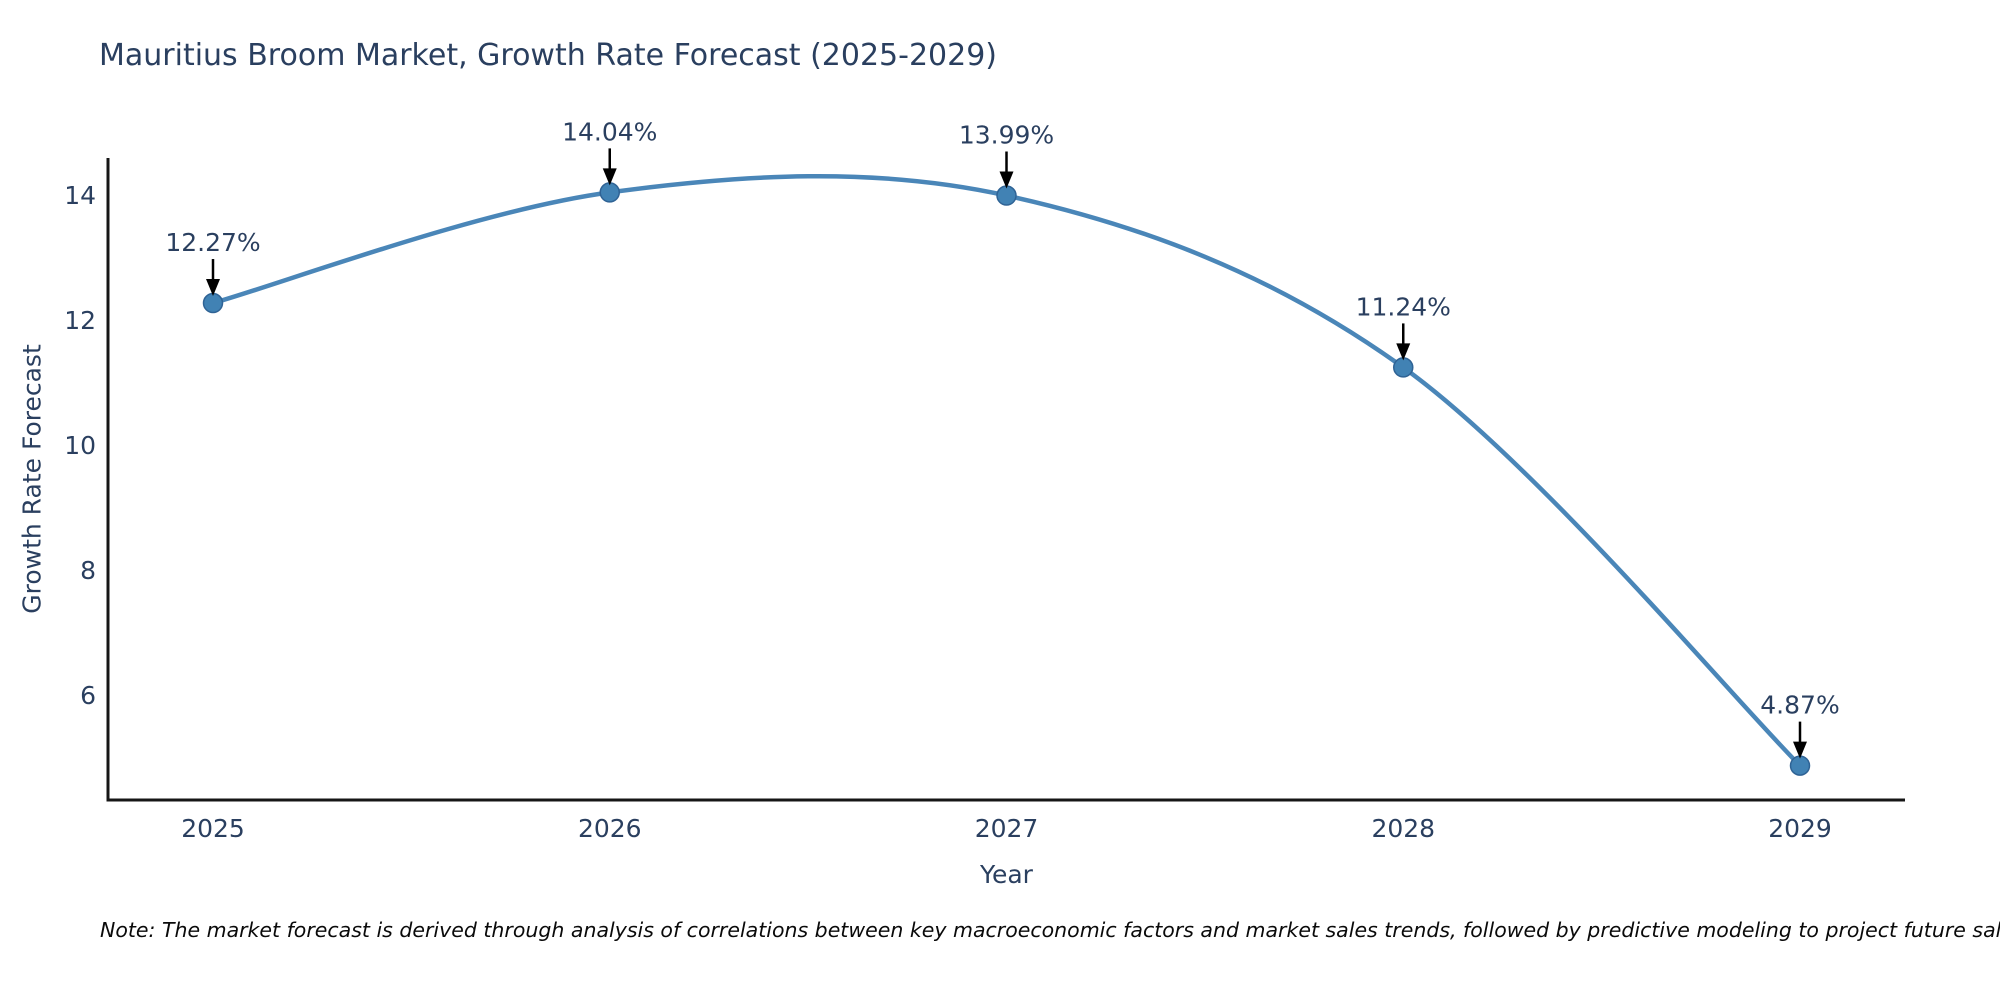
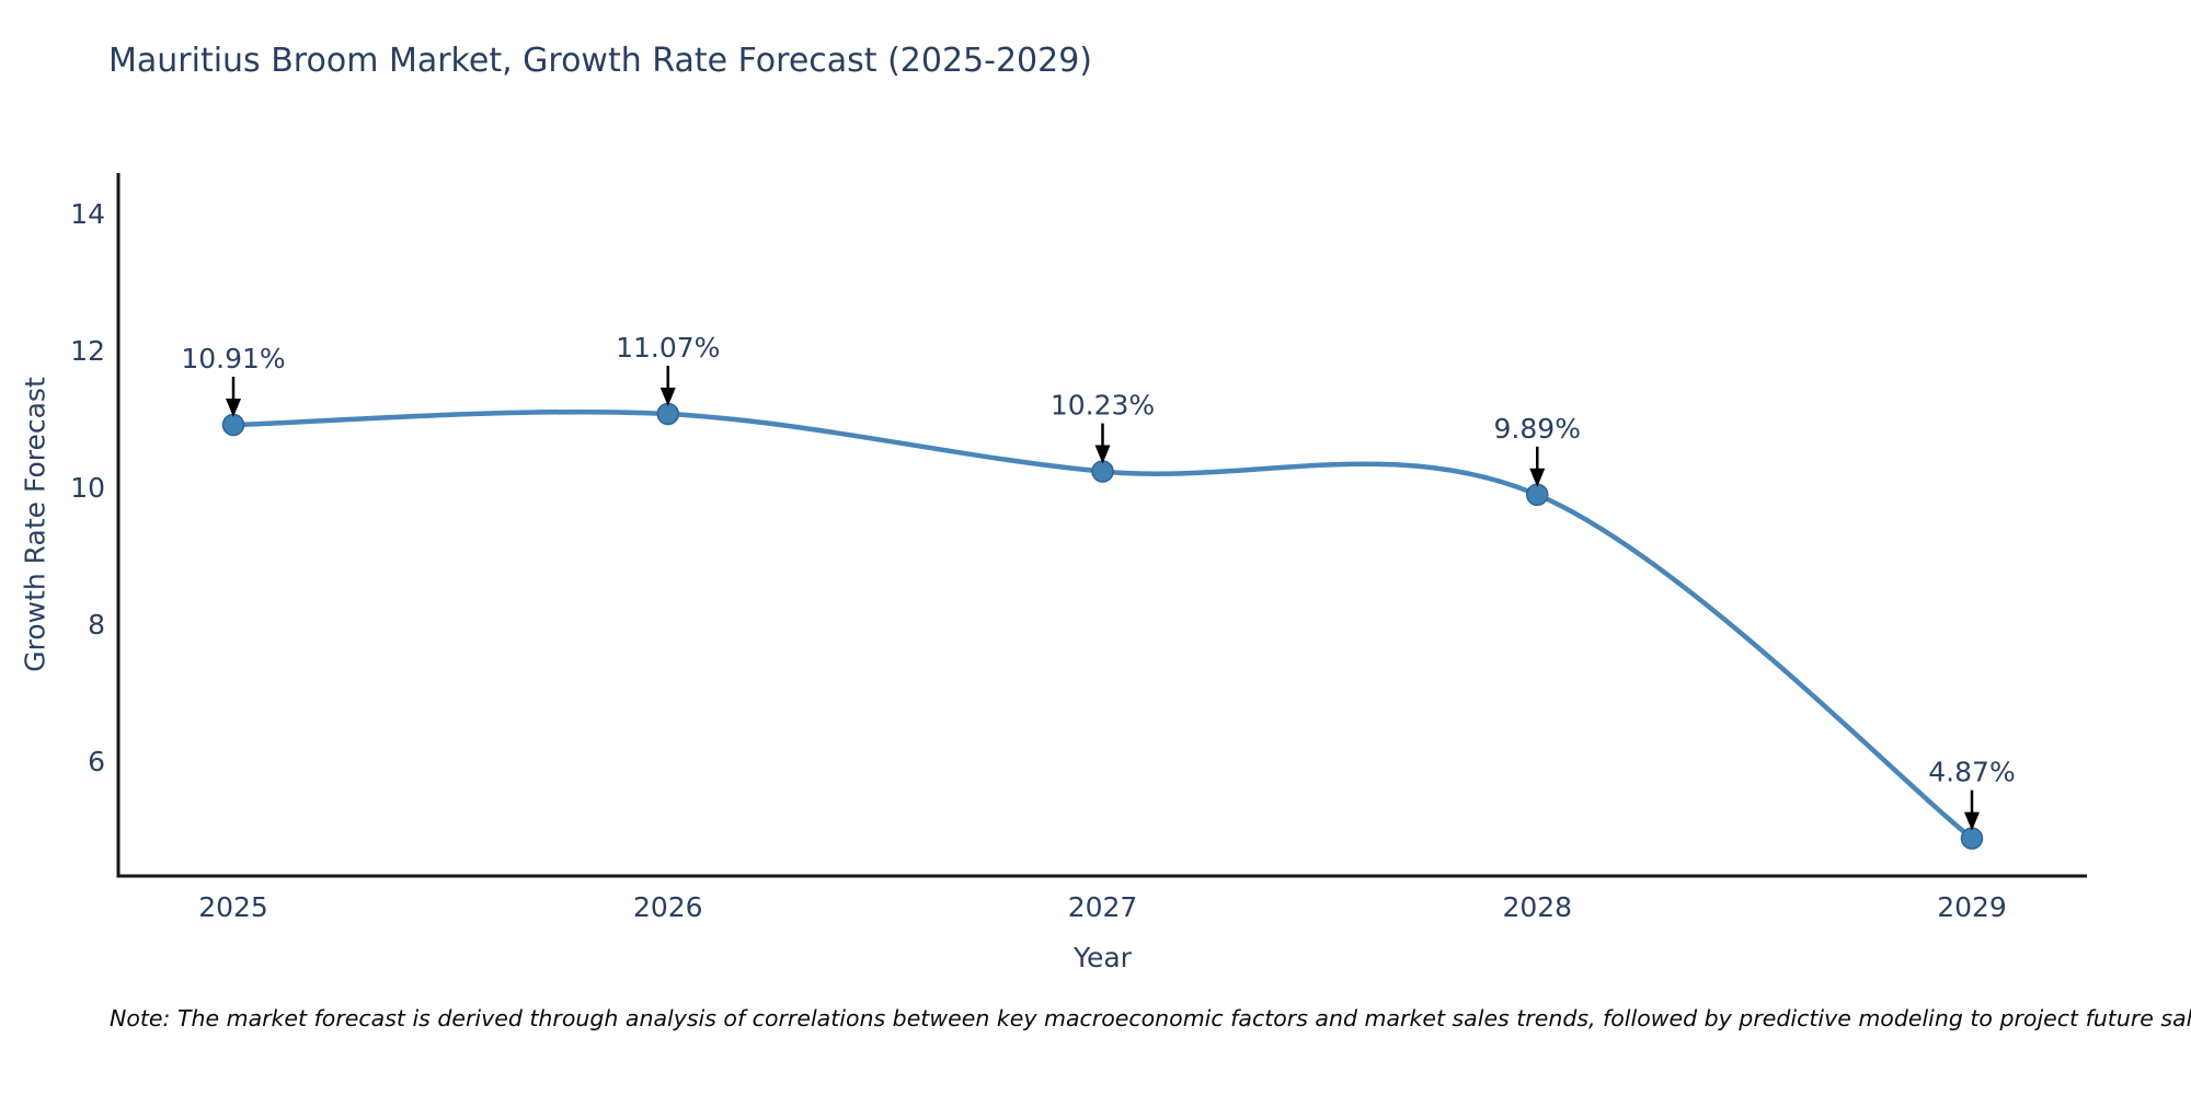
2025: 12.27% -> 10.91%
2026: 14.04% -> 11.07%
2027: 13.99% -> 10.23%
2028: 11.24% -> 9.89%
